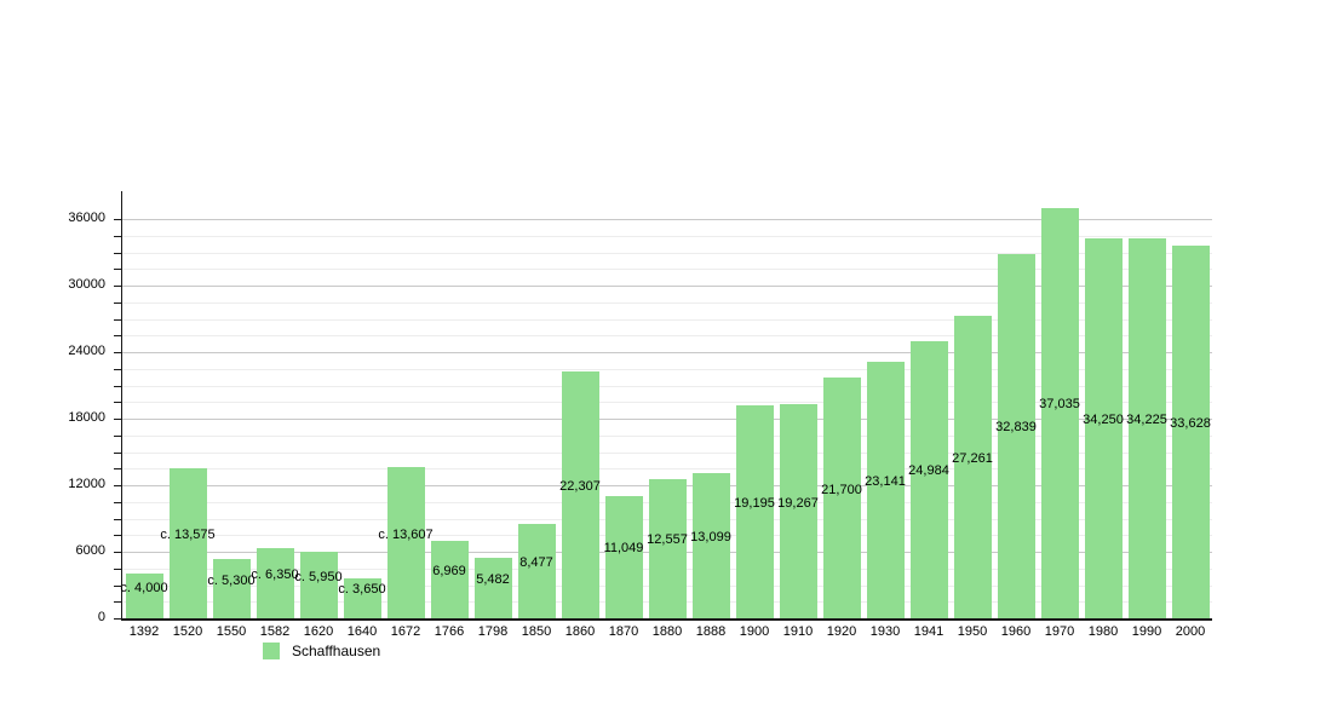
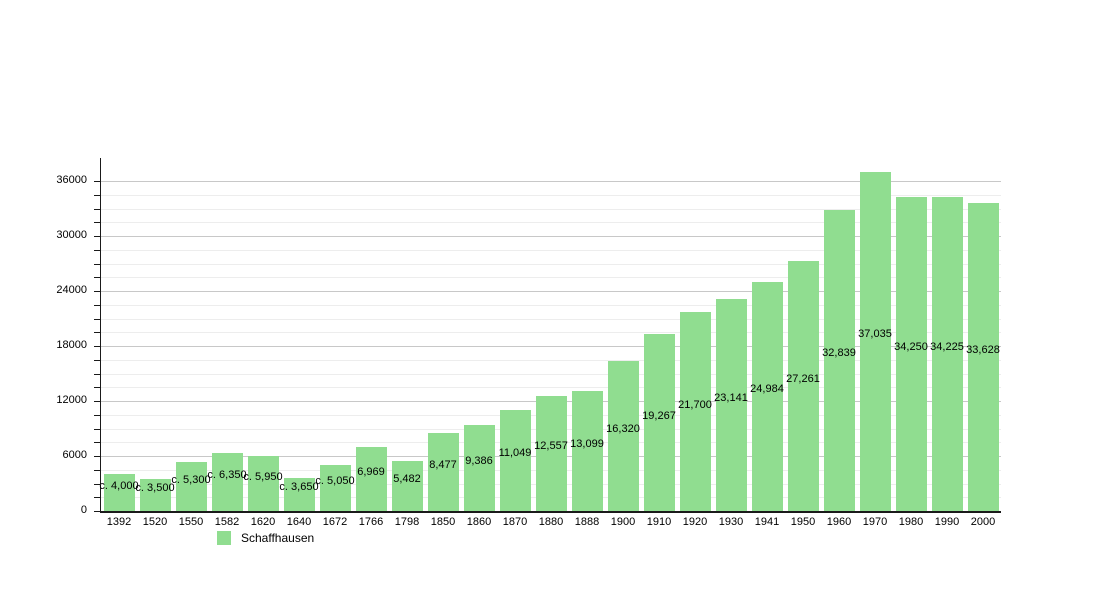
1520: 13,575 -> 3,500
1672: 13,607 -> 5,050
1860: 22,307 -> 9,386
1900: 19,195 -> 16,320
